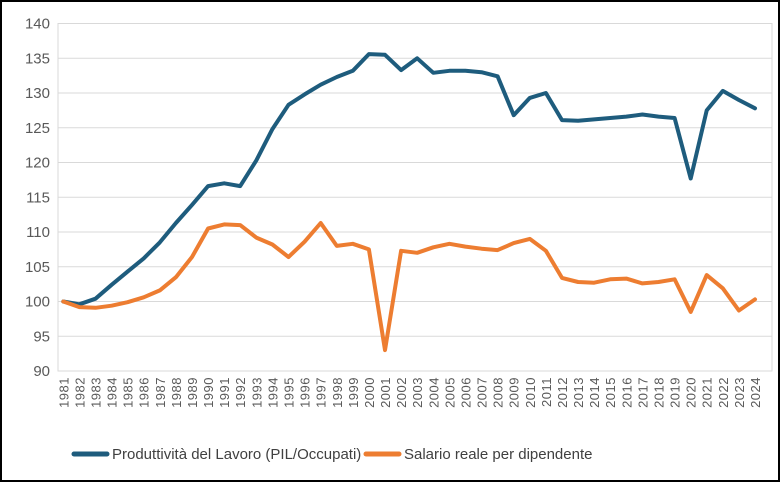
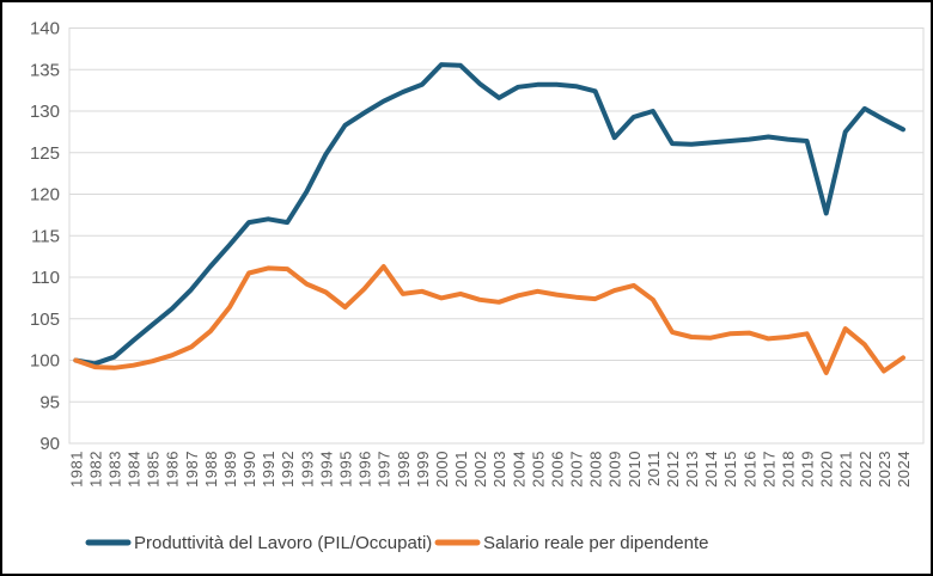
Salario reale per dipendente/2001: 93 -> 108
Produttività del Lavoro (PIL/Occupati)/2003: 135 -> 132
